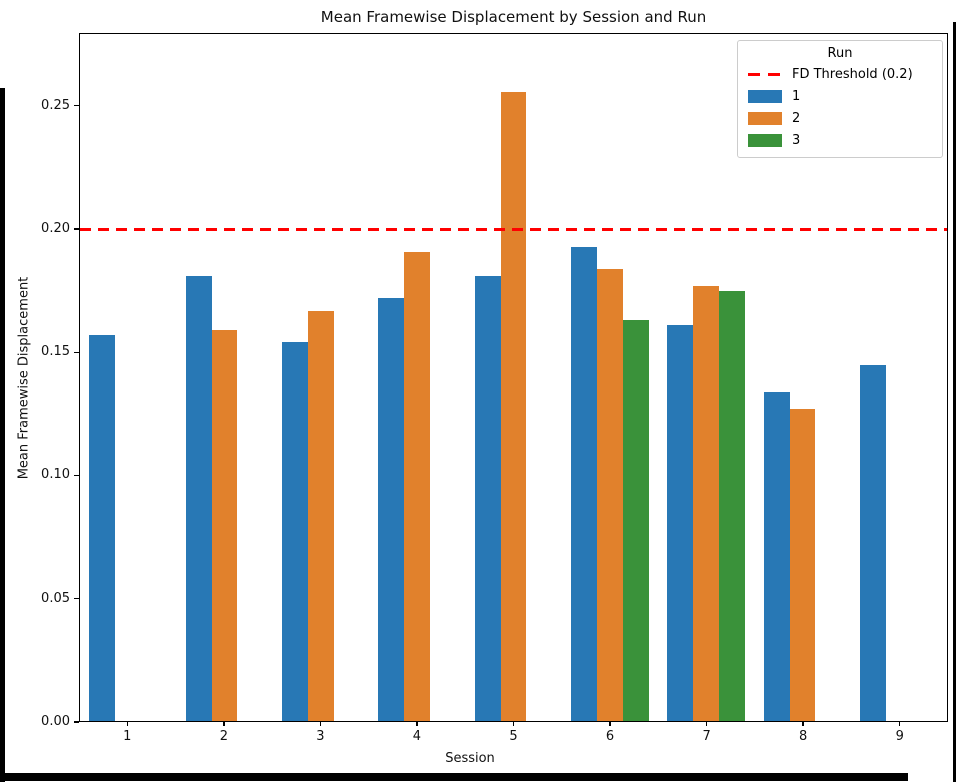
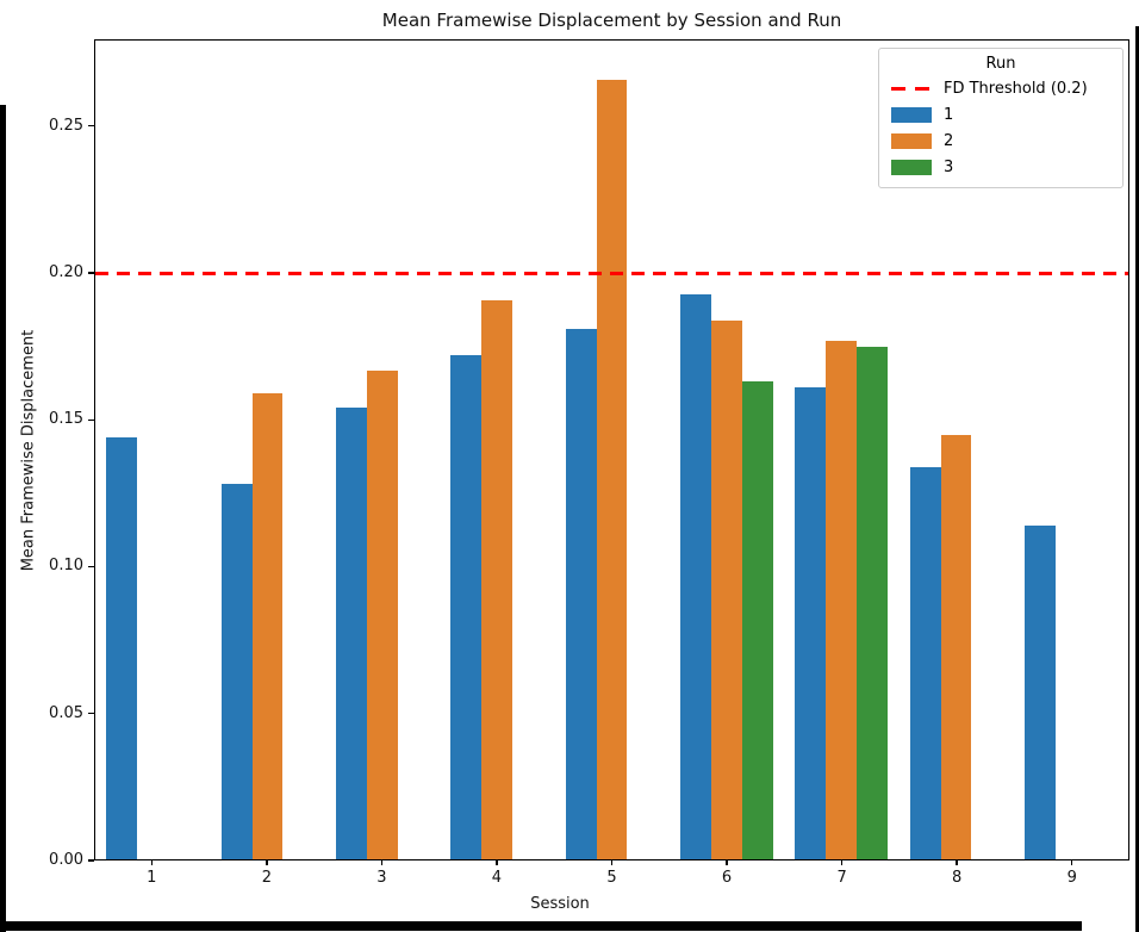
1/1: 0.157 -> 0.144
1/2: 0.181 -> 0.128
2/5: 0.256 -> 0.266
2/8: 0.127 -> 0.145
1/9: 0.145 -> 0.114
